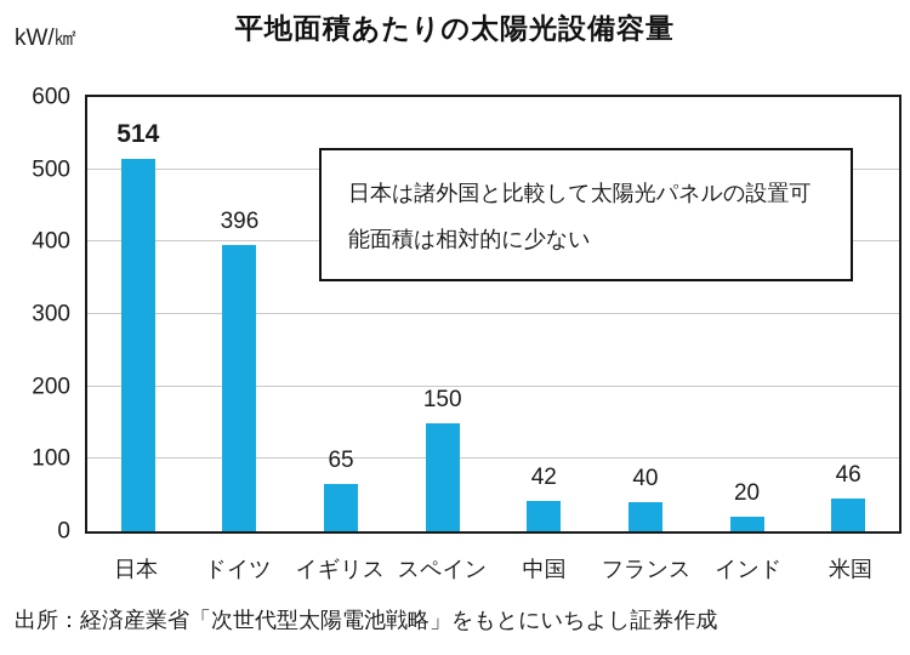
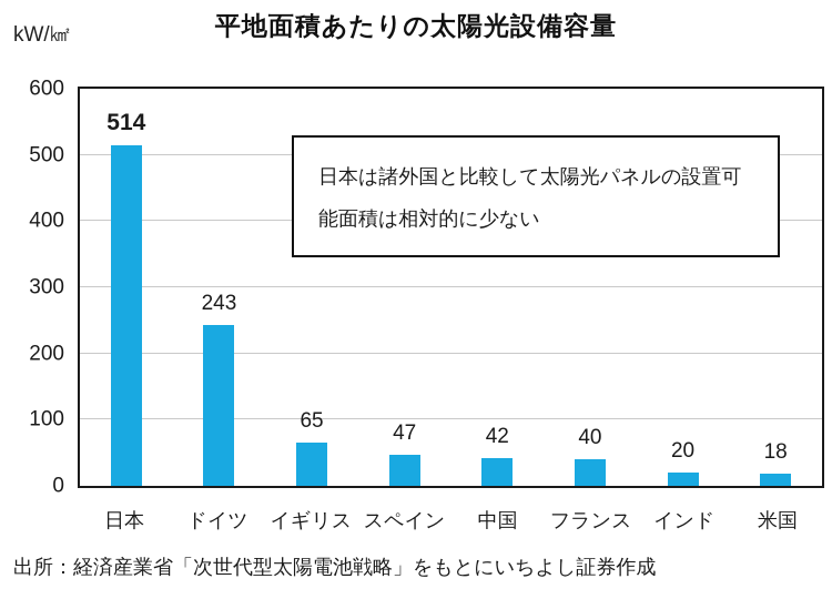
ドイツ: 396 -> 243
スペイン: 150 -> 47
米国: 46 -> 18
